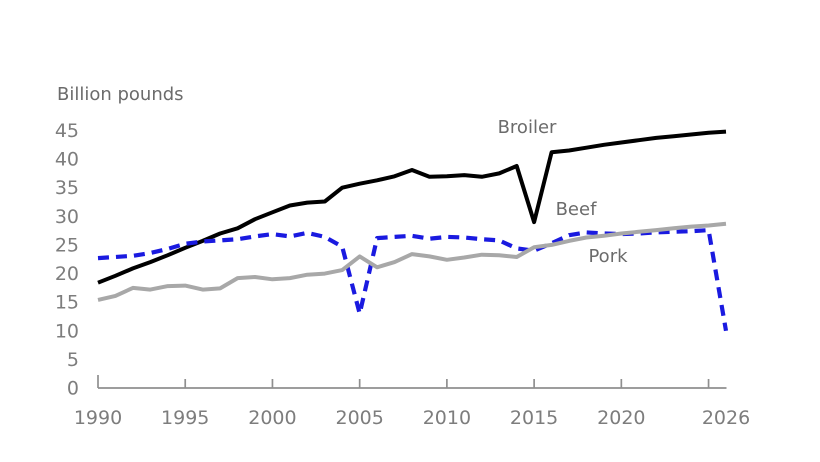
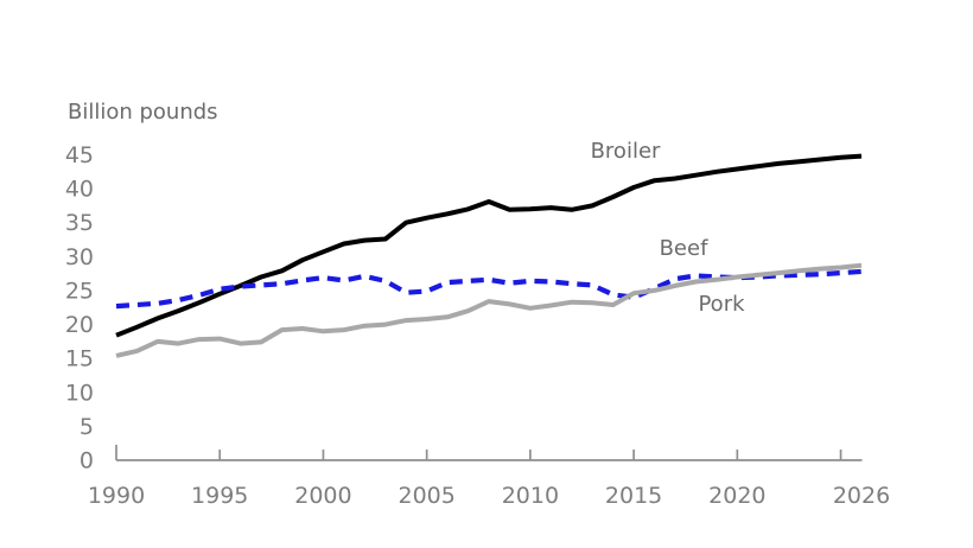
Beef/2005: 13 -> 25
Pork/2005: 23 -> 21
Broiler/2015: 29 -> 40
Beef/2026: 10 -> 28
